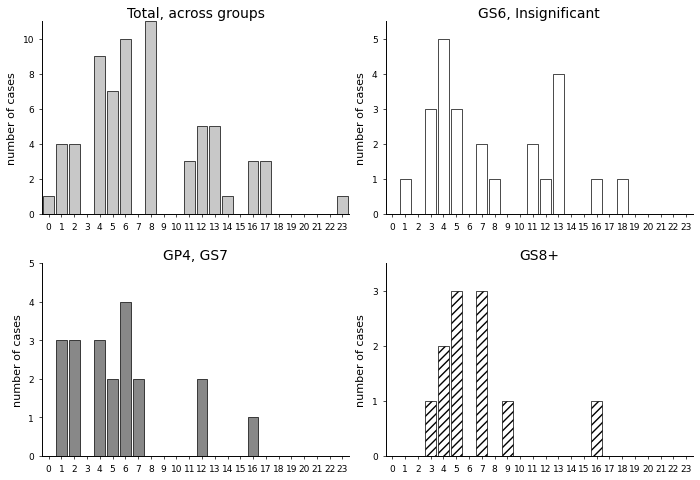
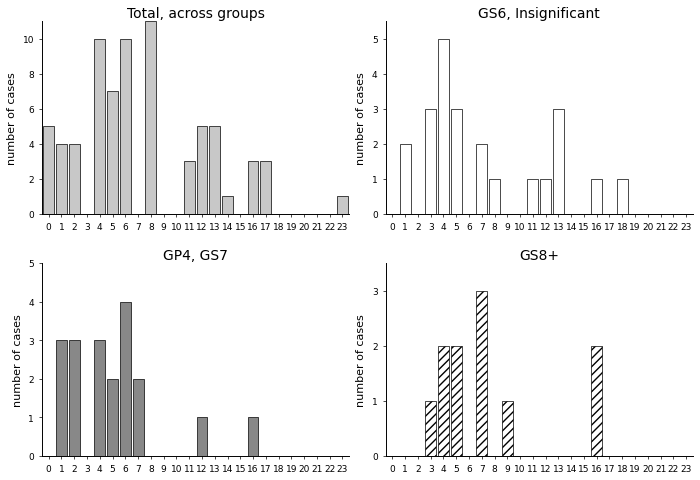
Total, across groups/0: 1 -> 5
Total, across groups/4: 9 -> 10
GS6, Insignificant/1: 1 -> 2
GS6, Insignificant/11: 2 -> 1
GS6, Insignificant/13: 4 -> 3
GP4, GS7/12: 2 -> 1
GS8+/5: 3 -> 2
GS8+/16: 1 -> 2
